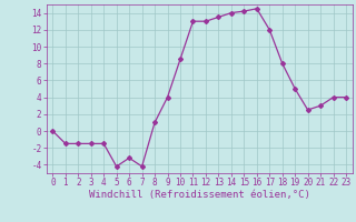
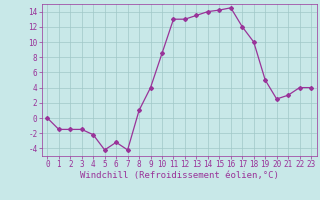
4: -1.5 -> -2.2
18: 8.0 -> 10.0
